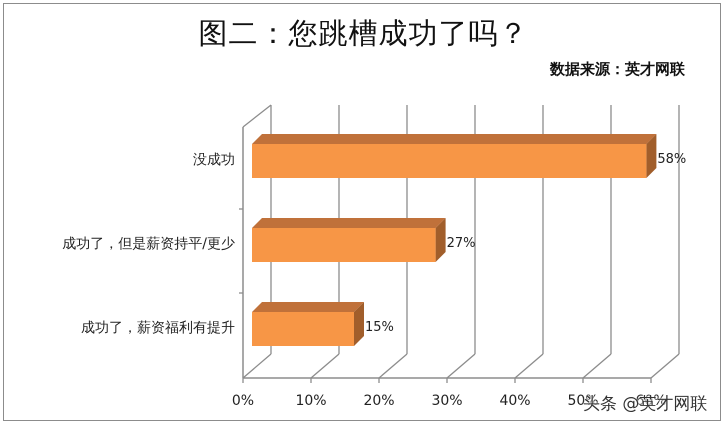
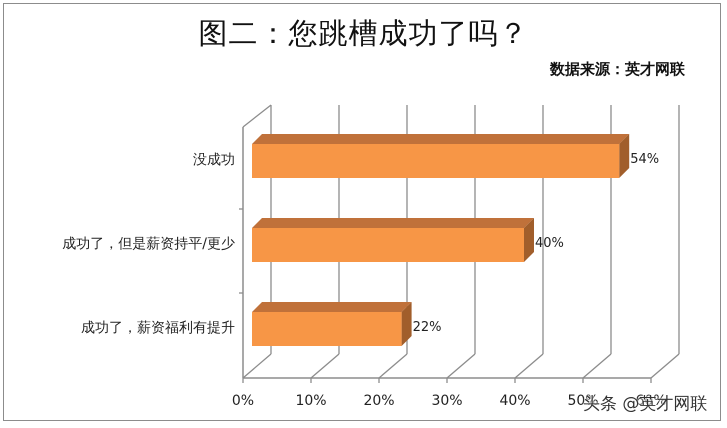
没成功: 58% -> 54%
成功了，但是薪资持平/更少: 27% -> 40%
成功了，薪资福利有提升: 15% -> 22%
